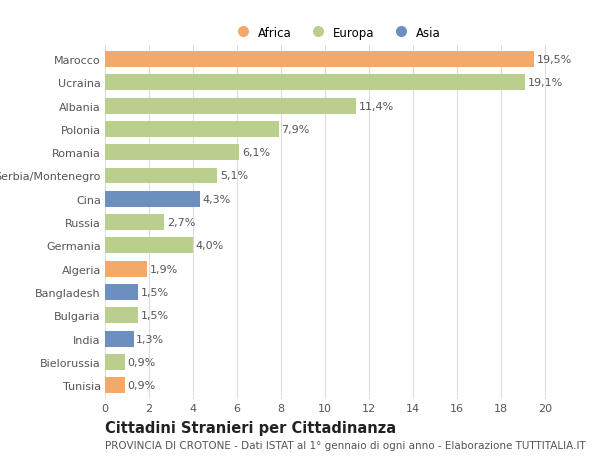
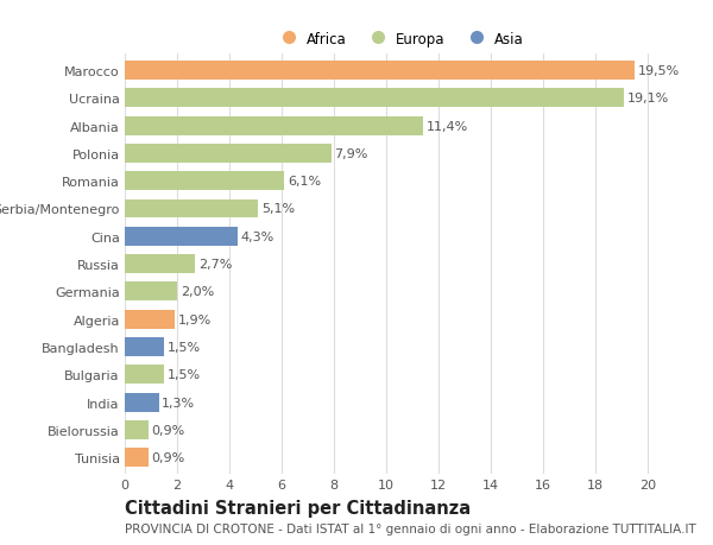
Germania: 4,0% -> 2,0%
